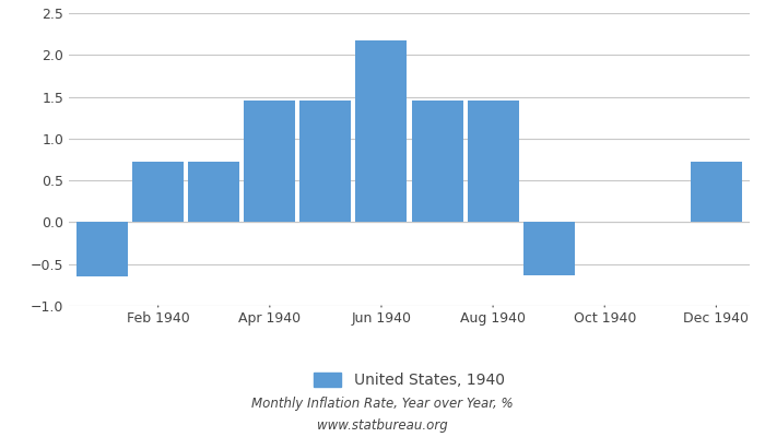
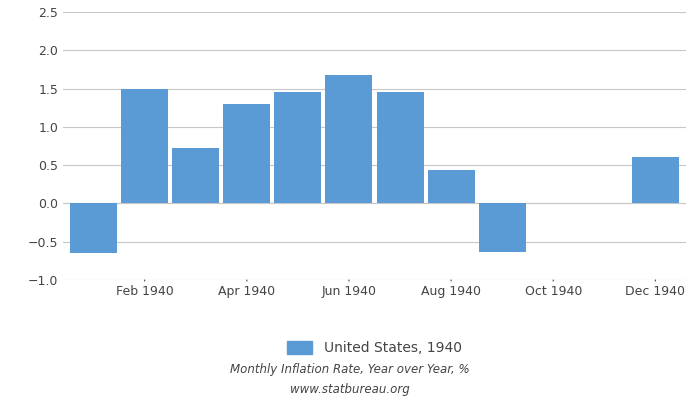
Feb 1940: 0.73 -> 1.50
Apr 1940: 1.46 -> 1.30
Jun 1940: 2.17 -> 1.68
Aug 1940: 1.46 -> 0.44
Dec 1940: 0.72 -> 0.60
